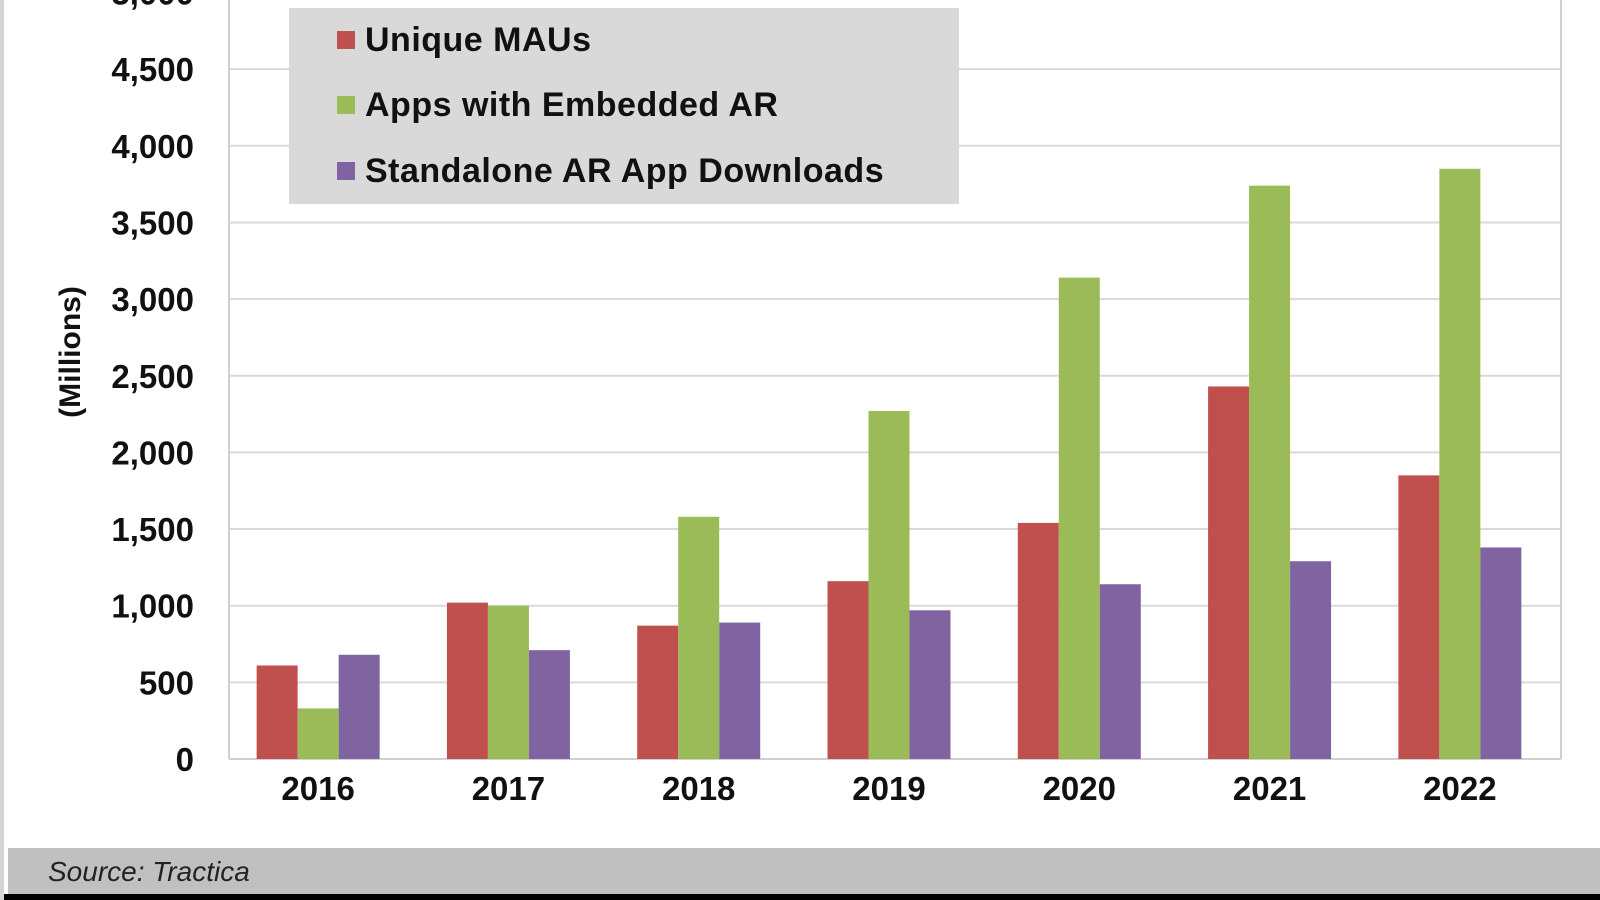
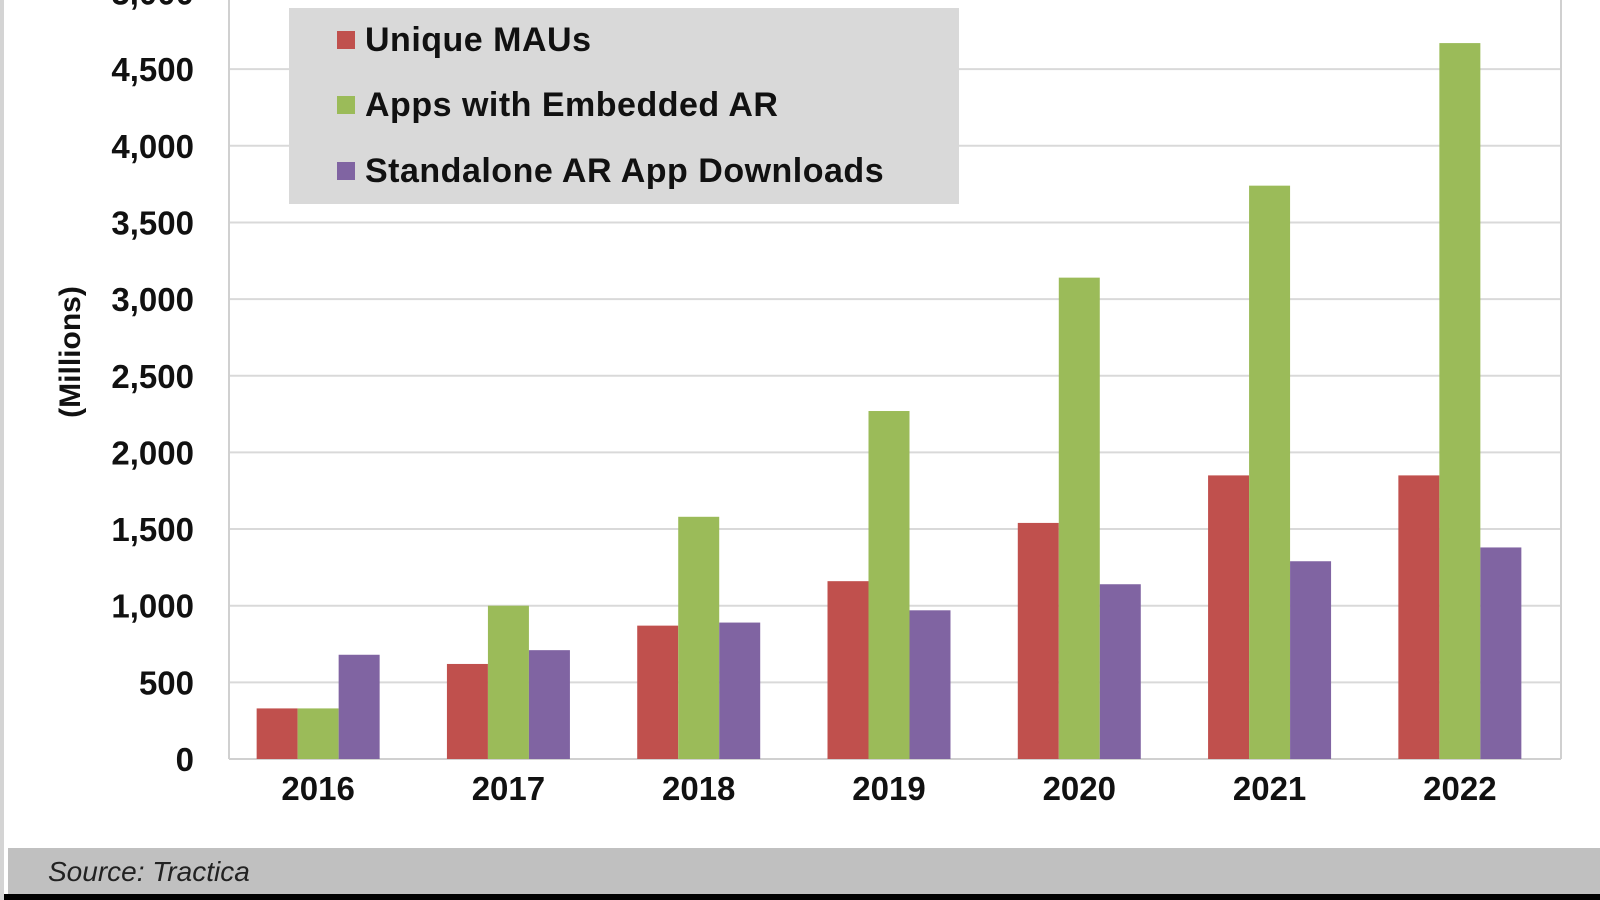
Unique MAUs/2016: 610 -> 330
Unique MAUs/2017: 1020 -> 620
Unique MAUs/2021: 2430 -> 1850
Apps with Embedded AR/2022: 3850 -> 4670
